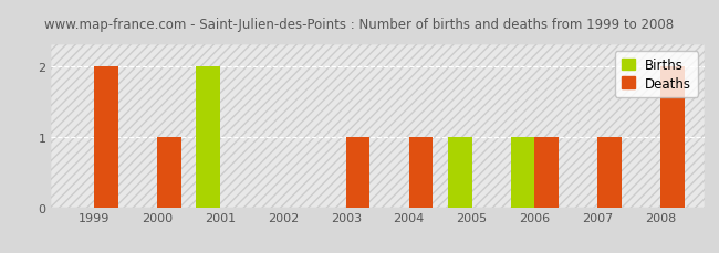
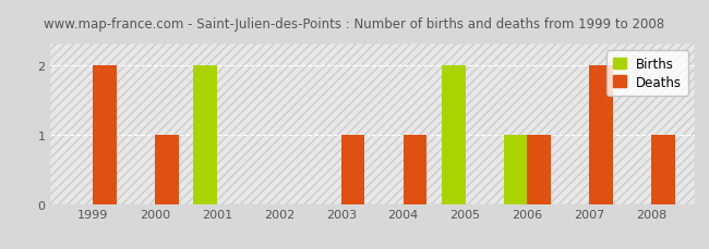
Births/2005: 1 -> 2
Deaths/2007: 1 -> 2
Deaths/2008: 2 -> 1
